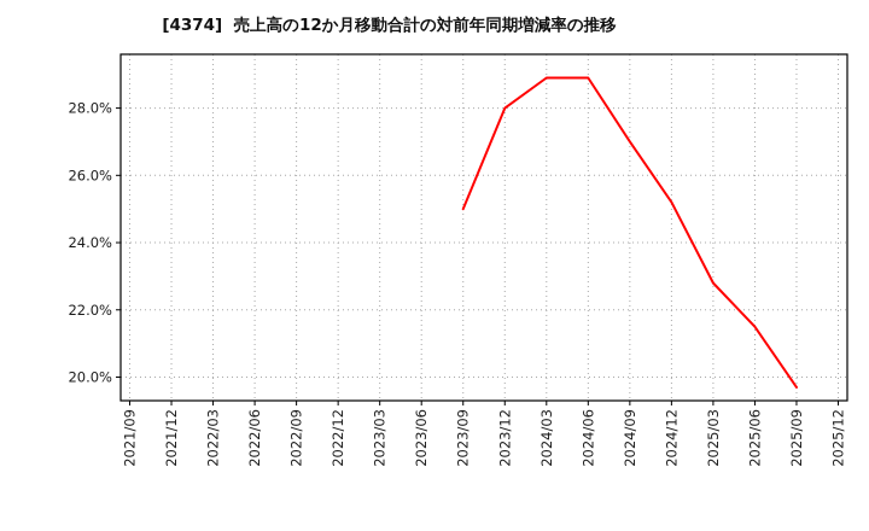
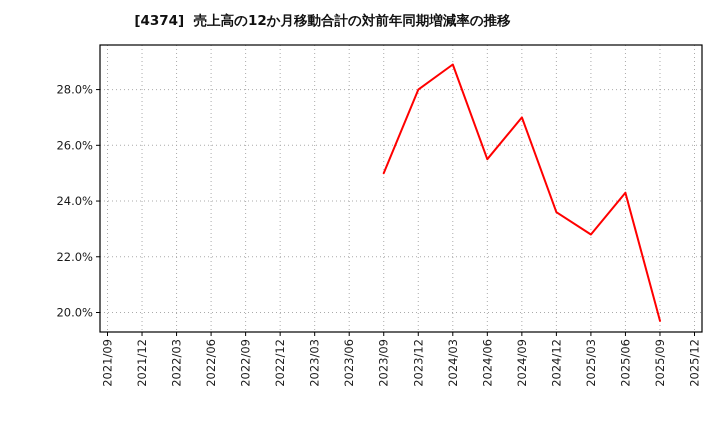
2024/06: 28.9% -> 25.5%
2024/12: 25.2% -> 23.6%
2025/06: 21.5% -> 24.3%
